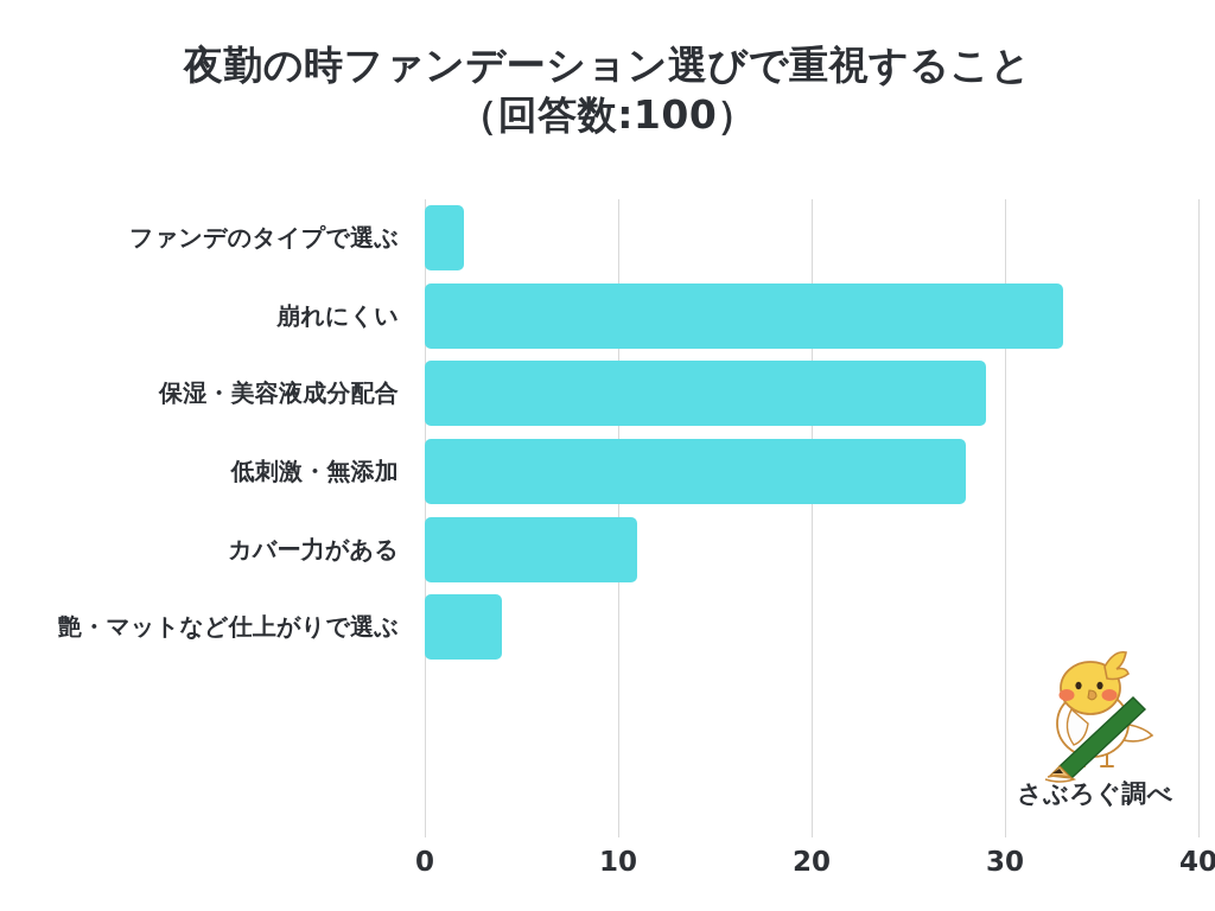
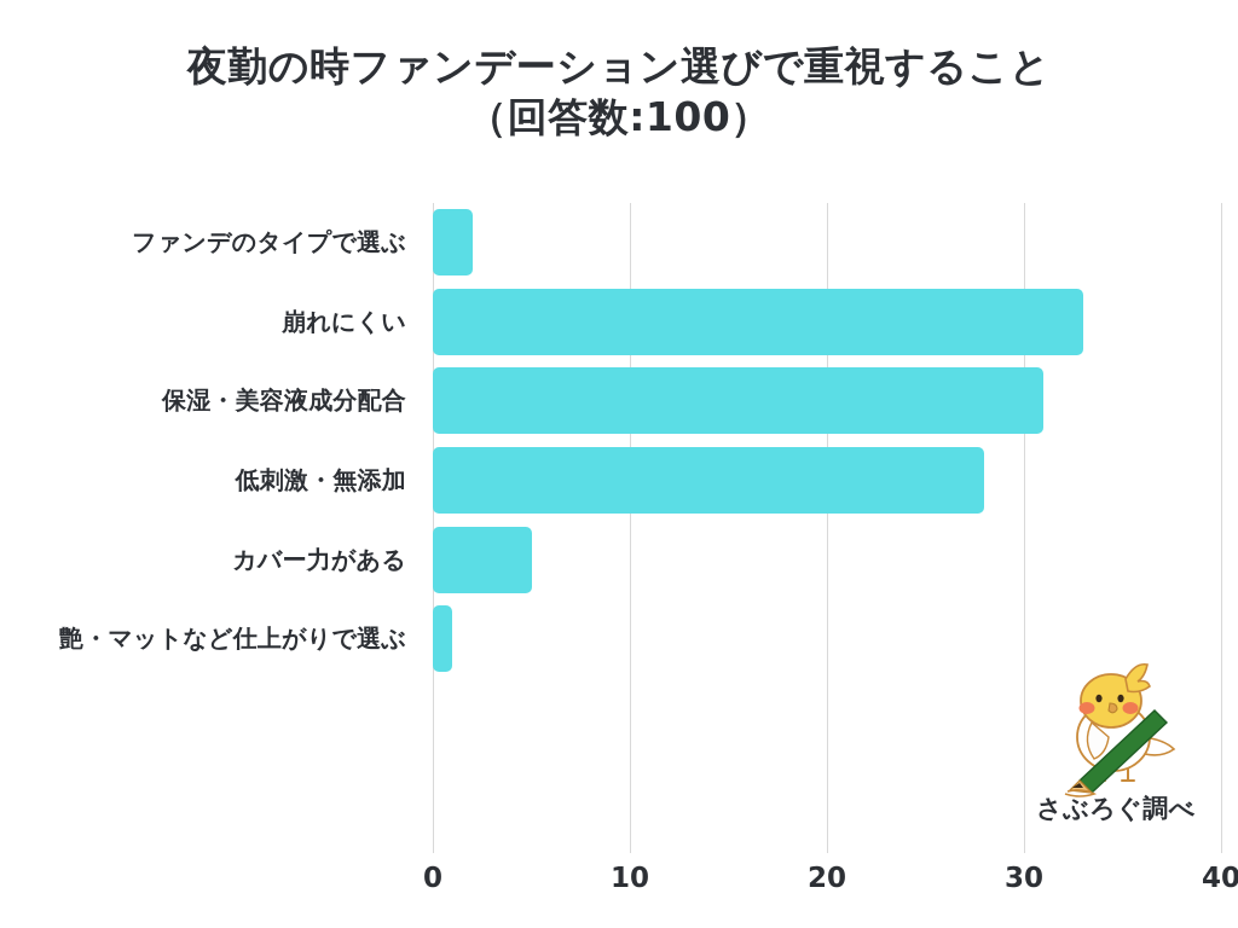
保湿・美容液成分配合: 29 -> 31
カバー力がある: 11 -> 5
艶・マットなど仕上がりで選ぶ: 4 -> 1
